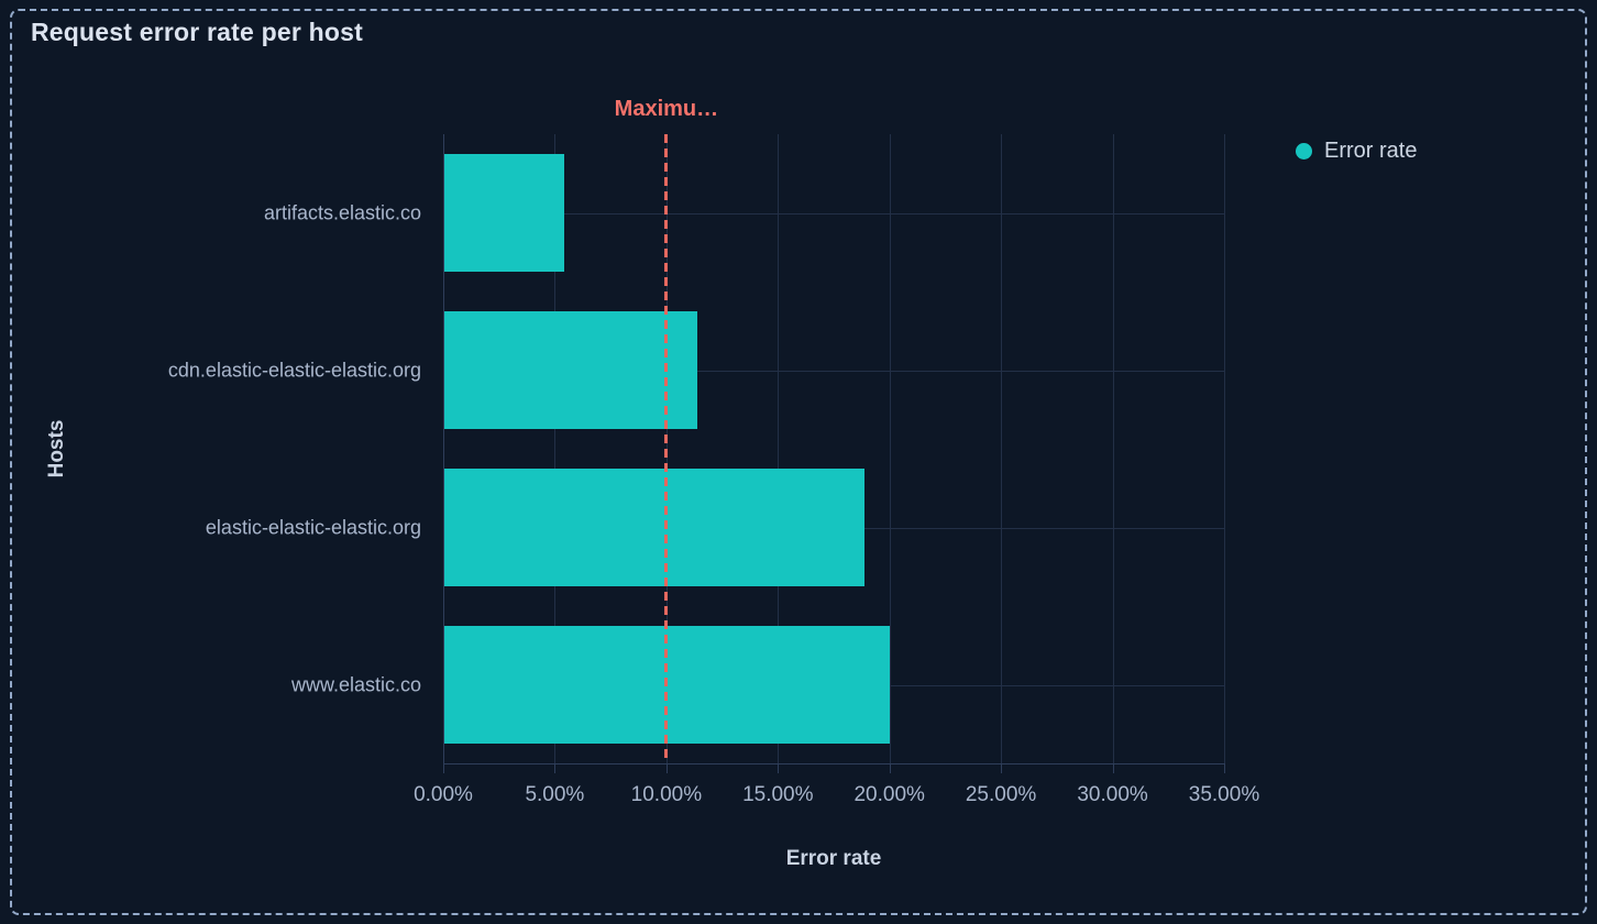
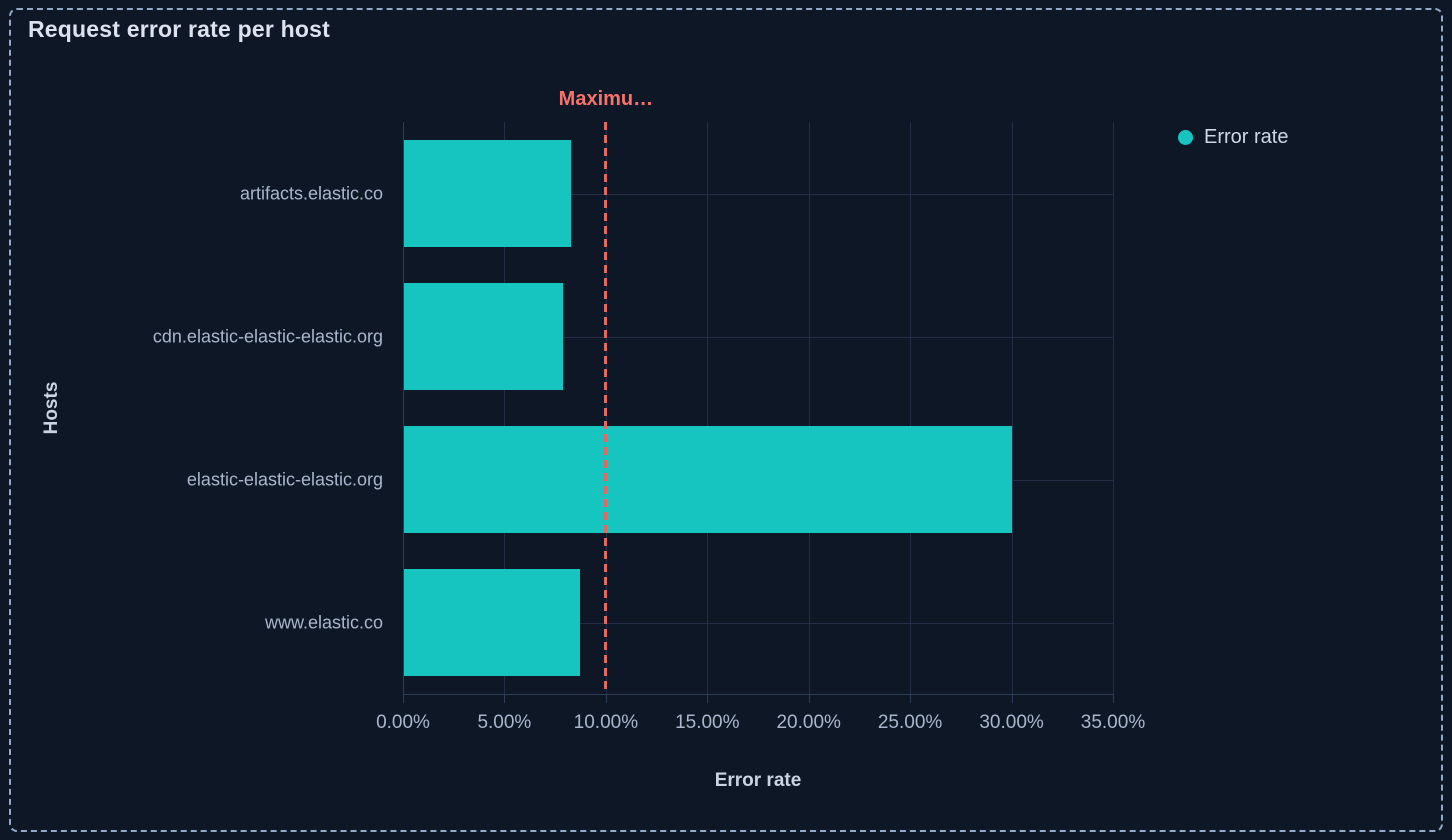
artifacts.elastic.co: 5.4% -> 8.3%
cdn.elastic-elastic-elastic.org: 11.4% -> 7.9%
elastic-elastic-elastic.org: 18.9% -> 30.0%
www.elastic.co: 20.0% -> 8.7%
